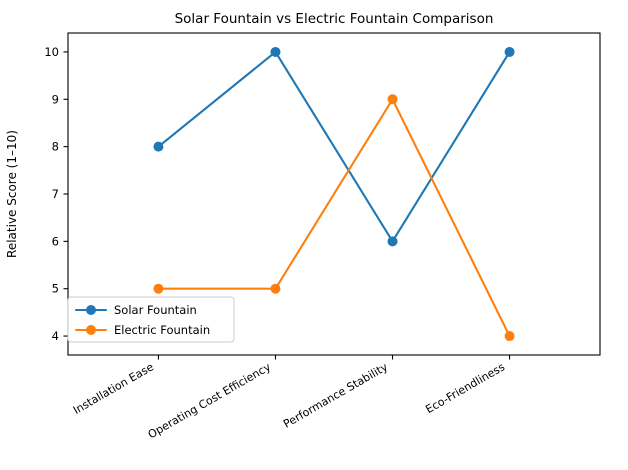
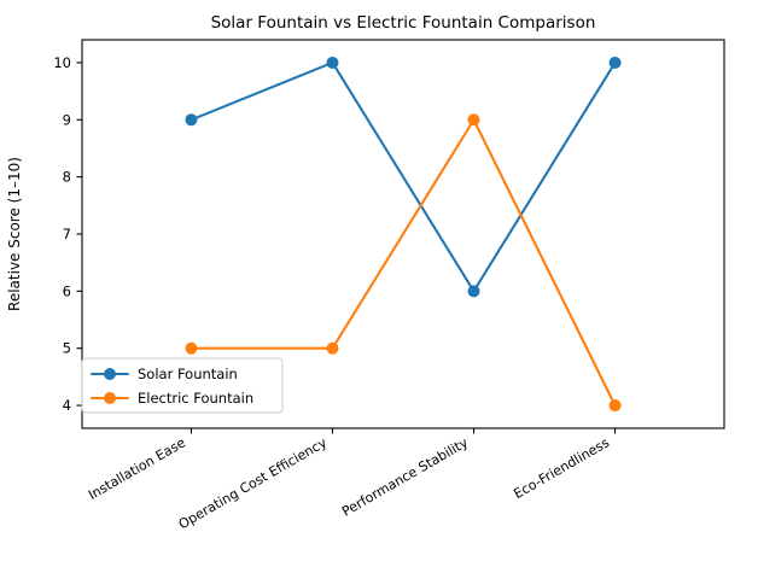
Solar Fountain/Installation Ease: 8 -> 9
